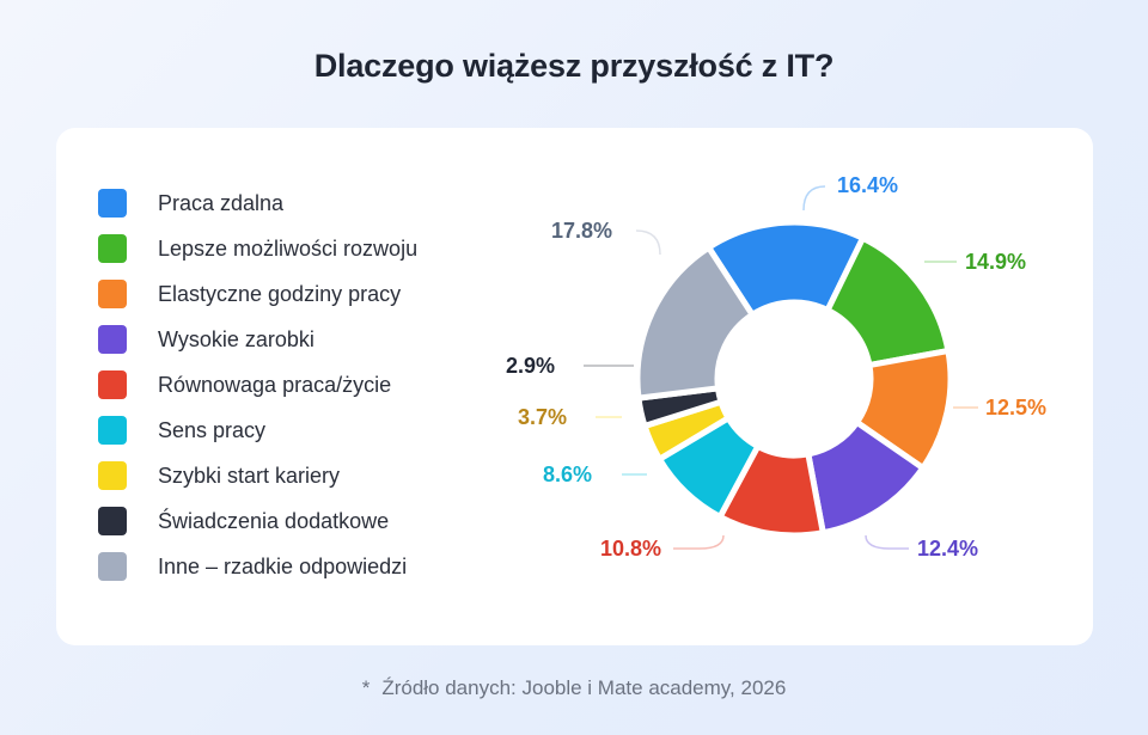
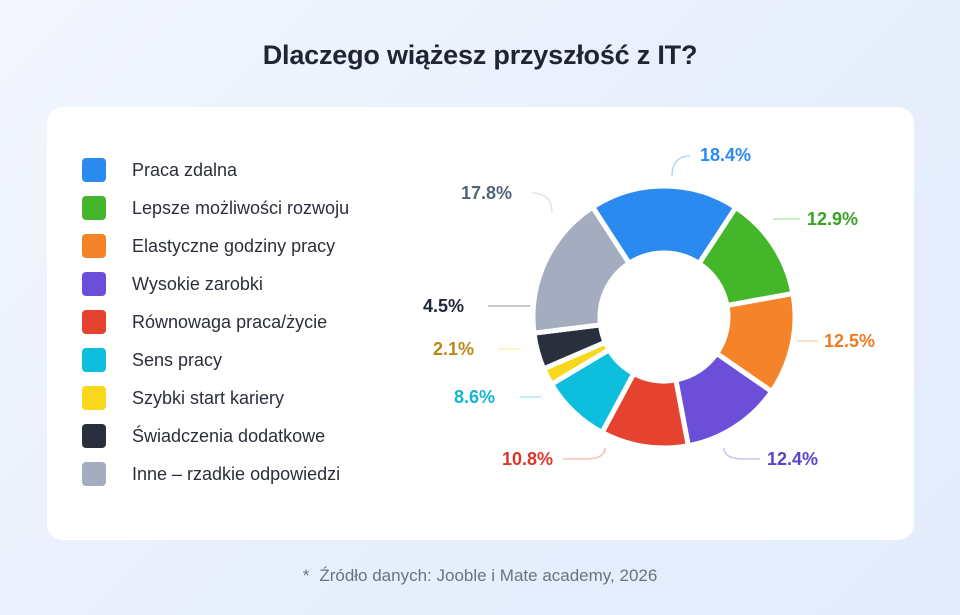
Praca zdalna: 16.4% -> 18.4%
Lepsze możliwości rozwoju: 14.9% -> 12.9%
Szybki start kariery: 3.7% -> 2.1%
Świadczenia dodatkowe: 2.9% -> 4.5%
